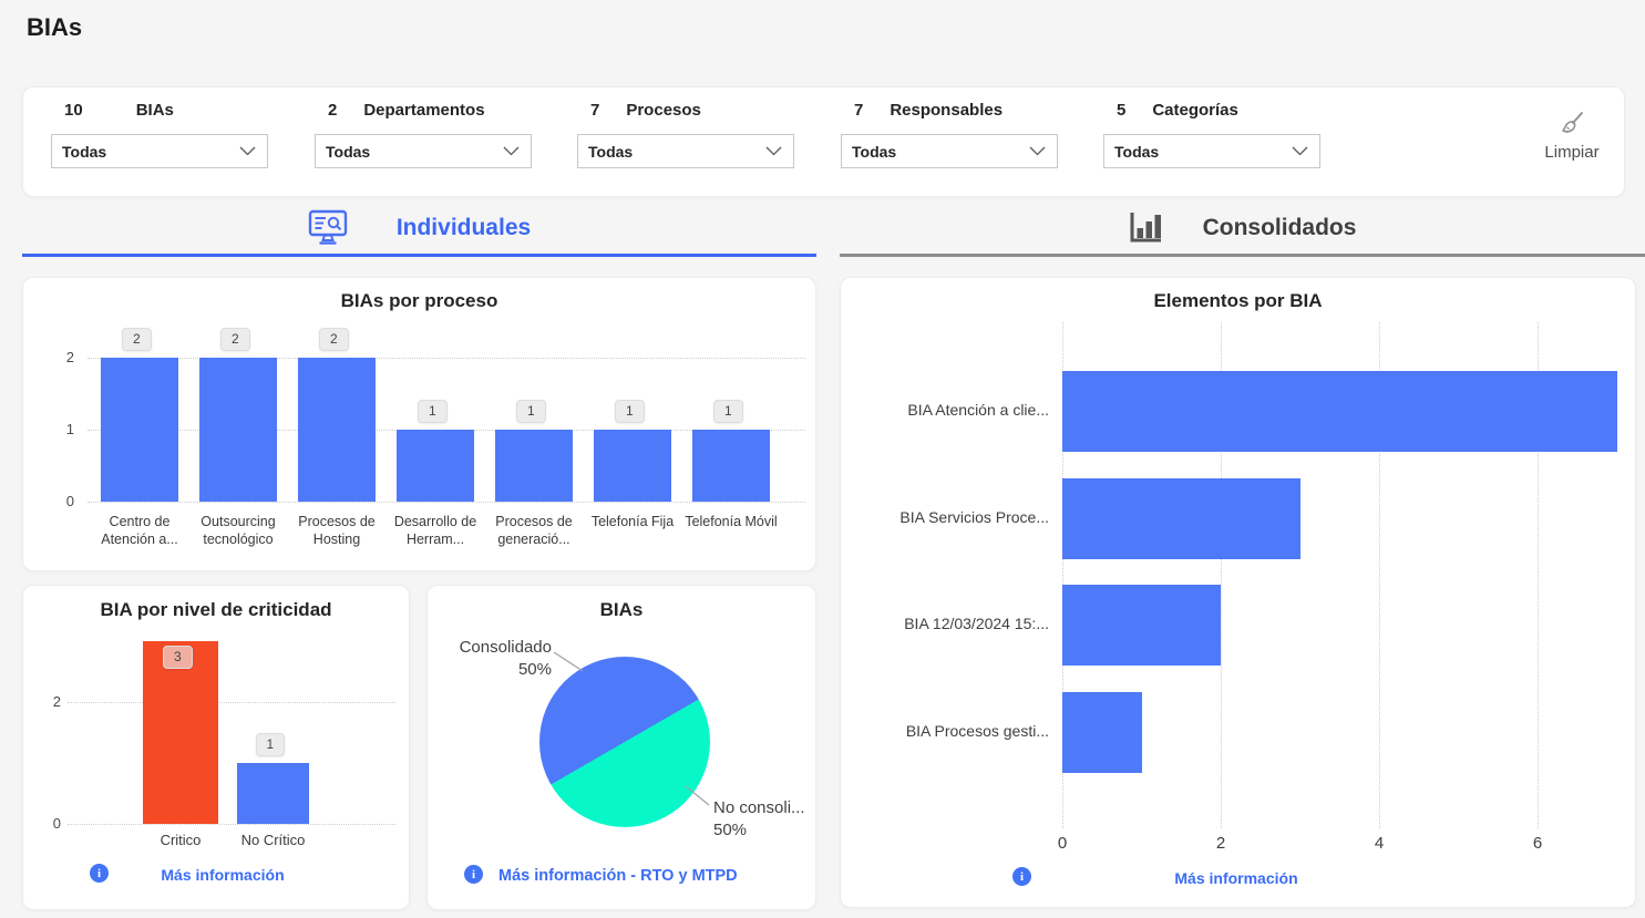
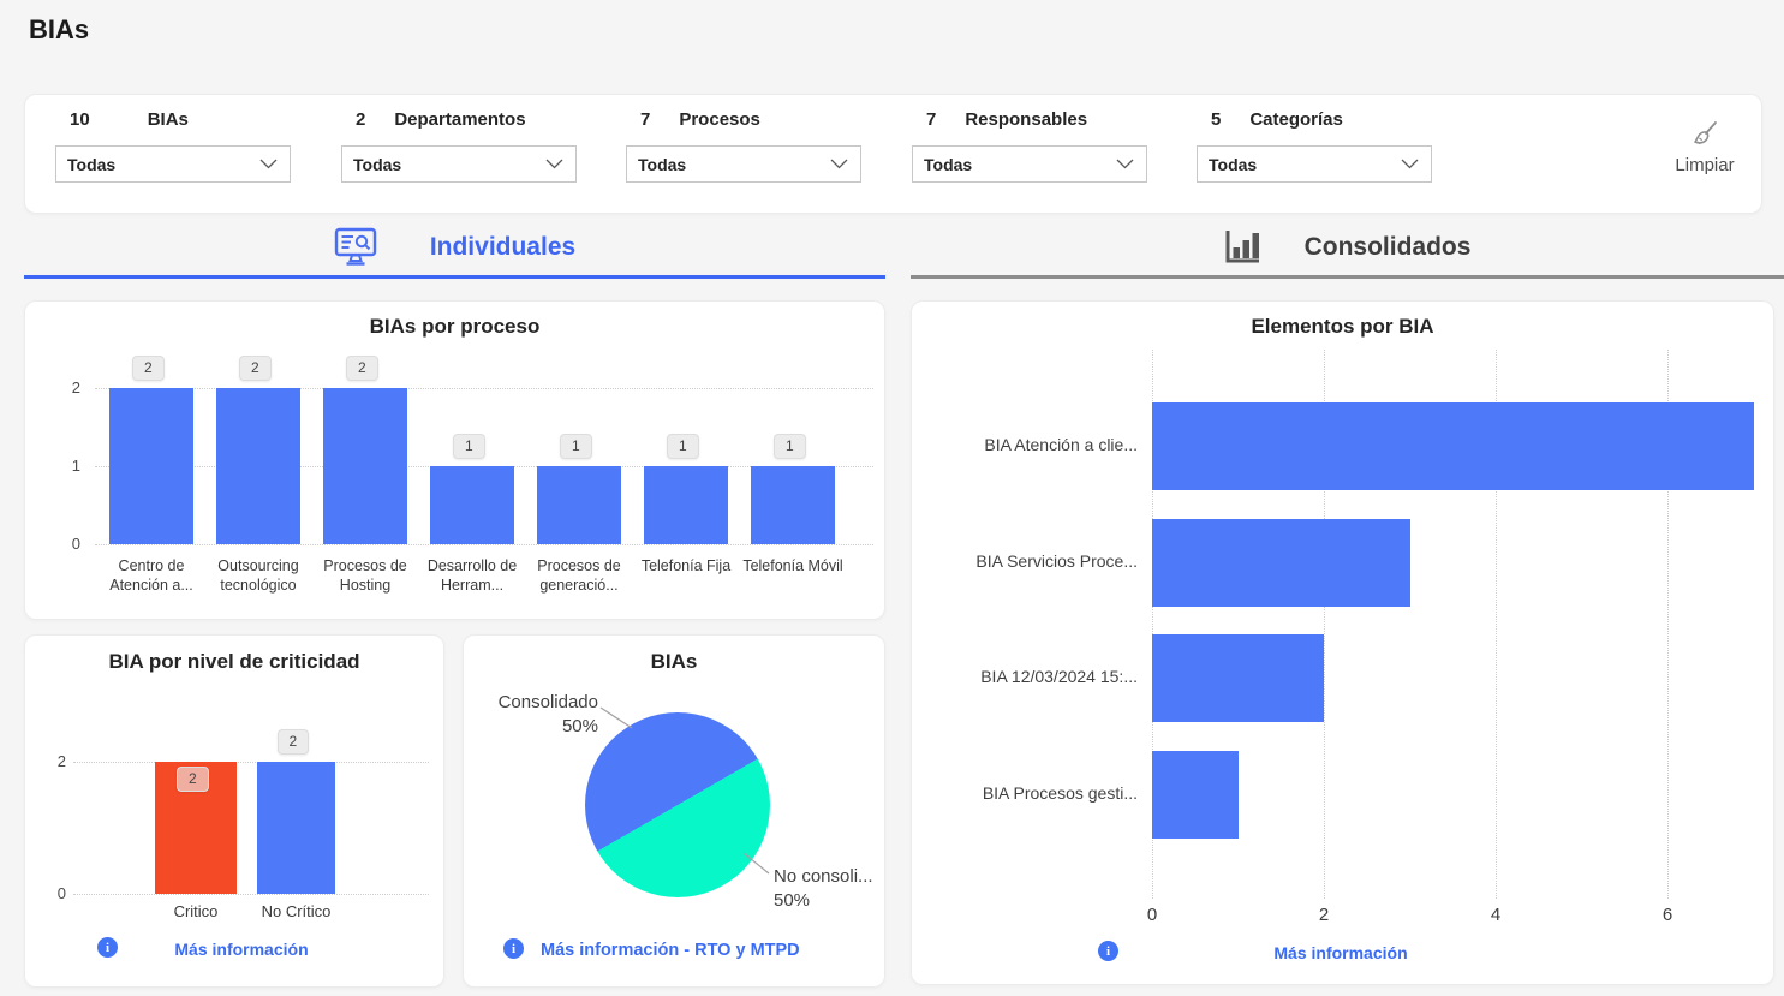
BIA por nivel de criticidad/Critico: 3 -> 2
BIA por nivel de criticidad/No Crítico: 1 -> 2
